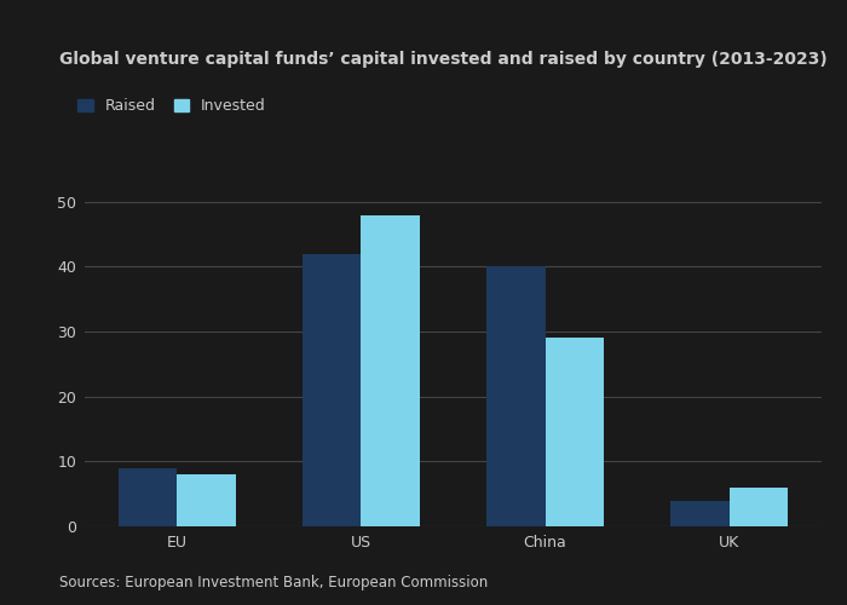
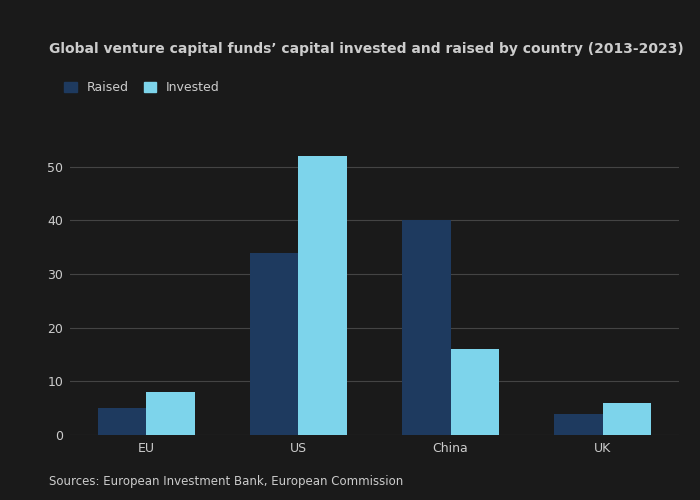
Raised/EU: 9 -> 5
Raised/US: 42 -> 34
Invested/US: 48 -> 52
Invested/China: 29 -> 16
